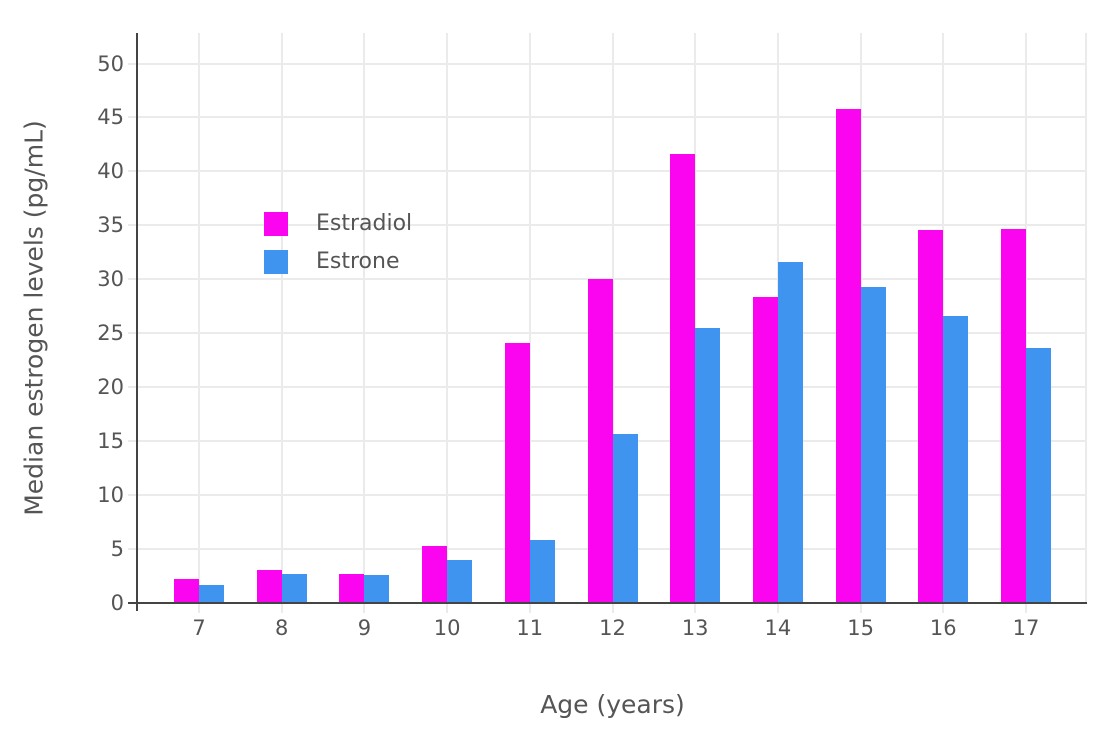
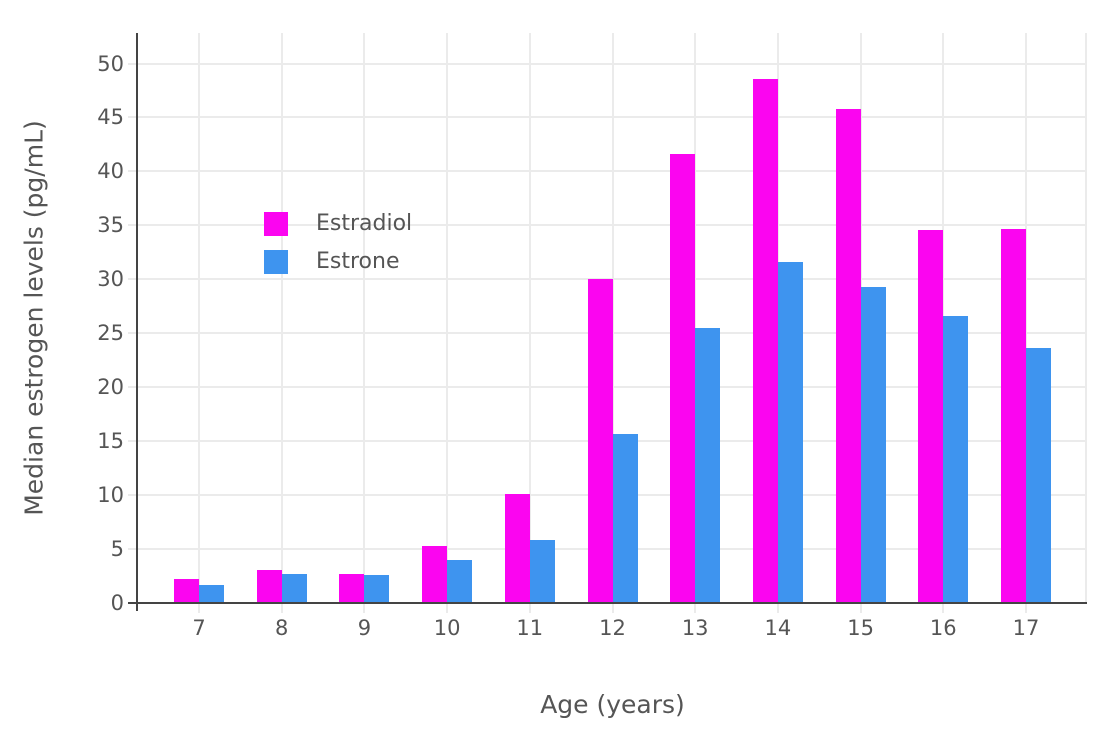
Estradiol/11: 24.1 -> 10.1
Estradiol/14: 28.4 -> 48.6
